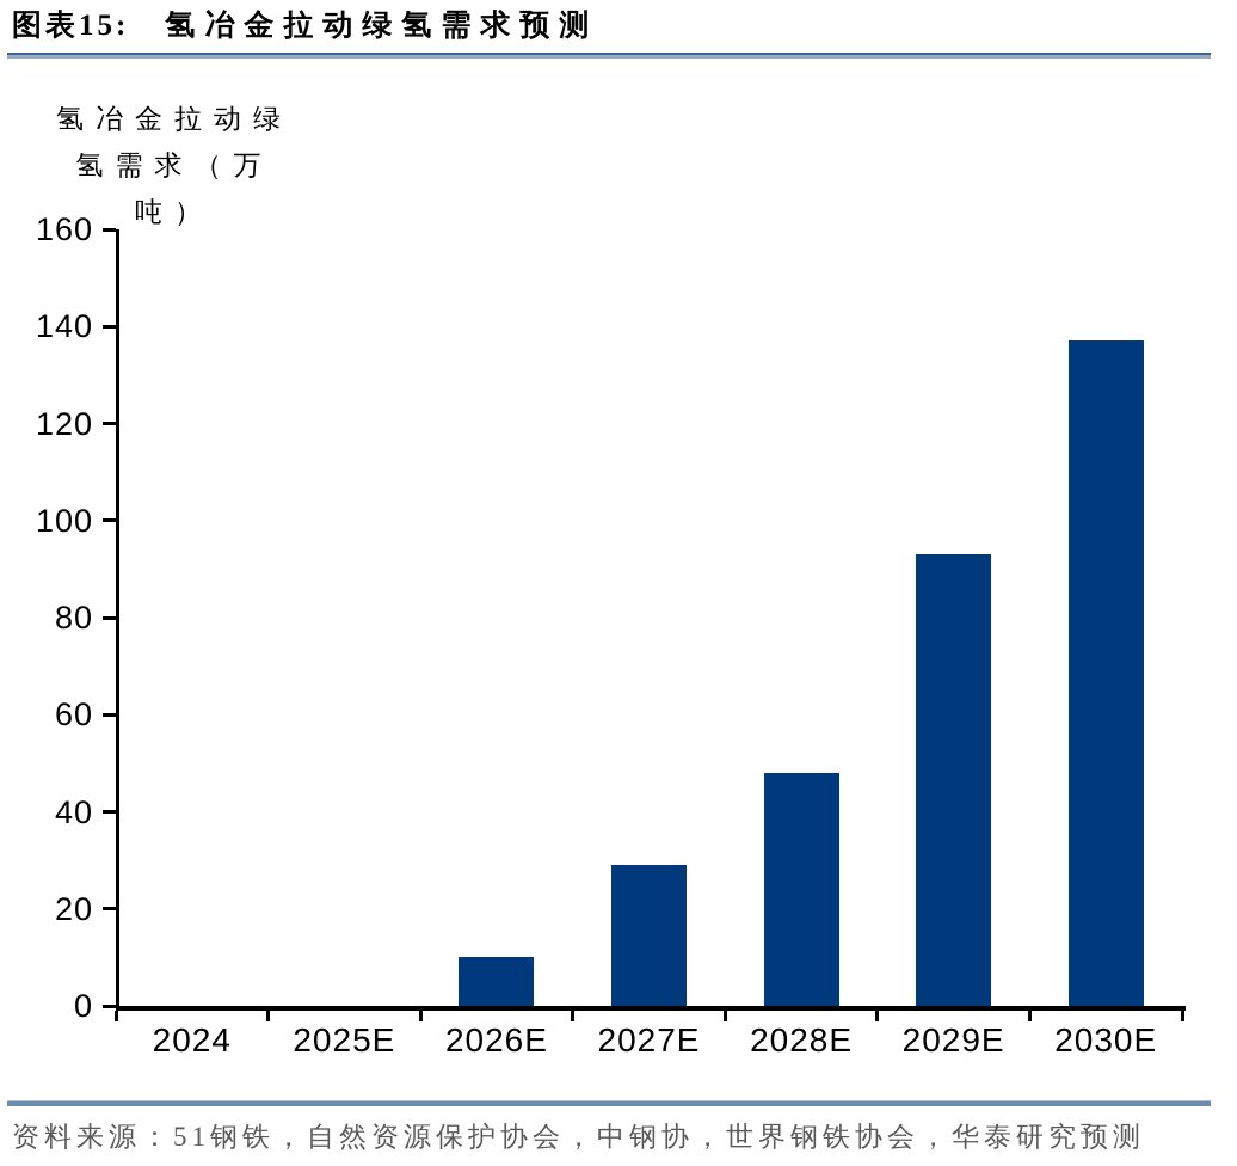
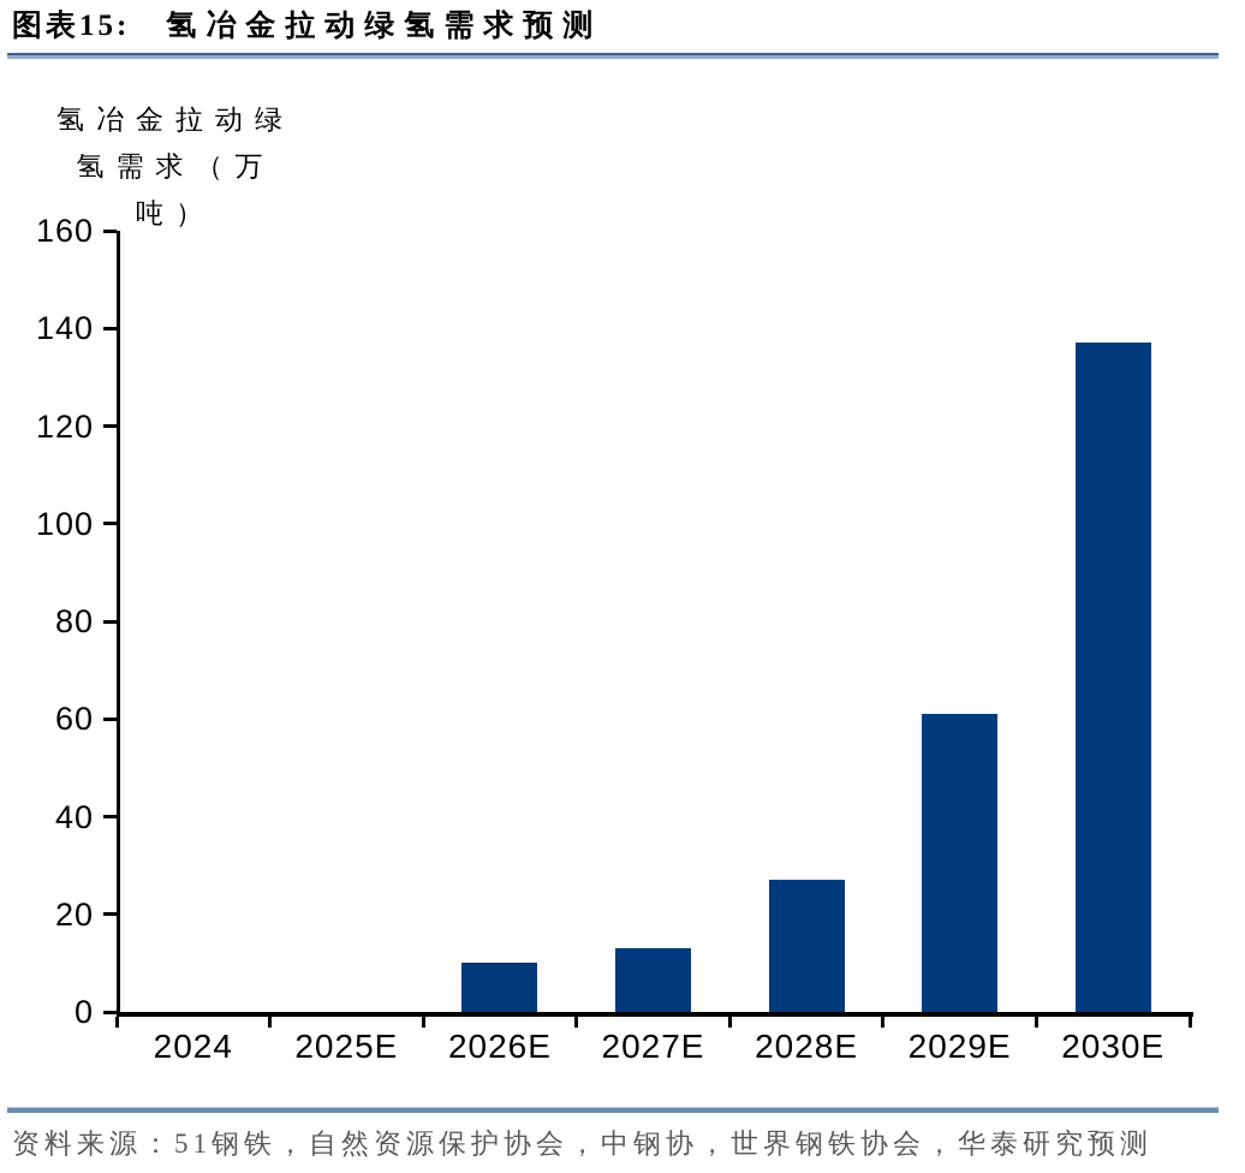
2027E: 29 -> 13
2028E: 48 -> 27
2029E: 93 -> 61
